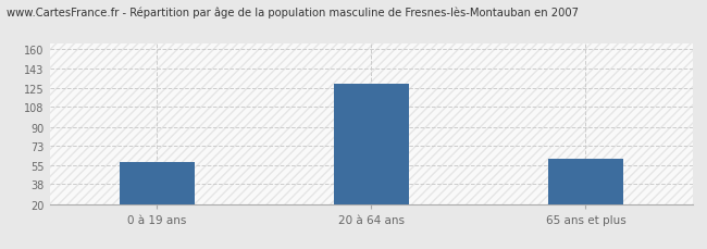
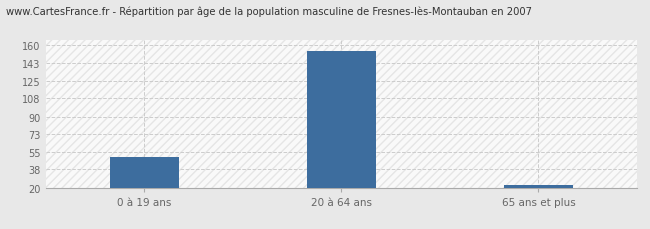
0 à 19 ans: 58 -> 50
20 à 64 ans: 129 -> 155
65 ans et plus: 61 -> 23
